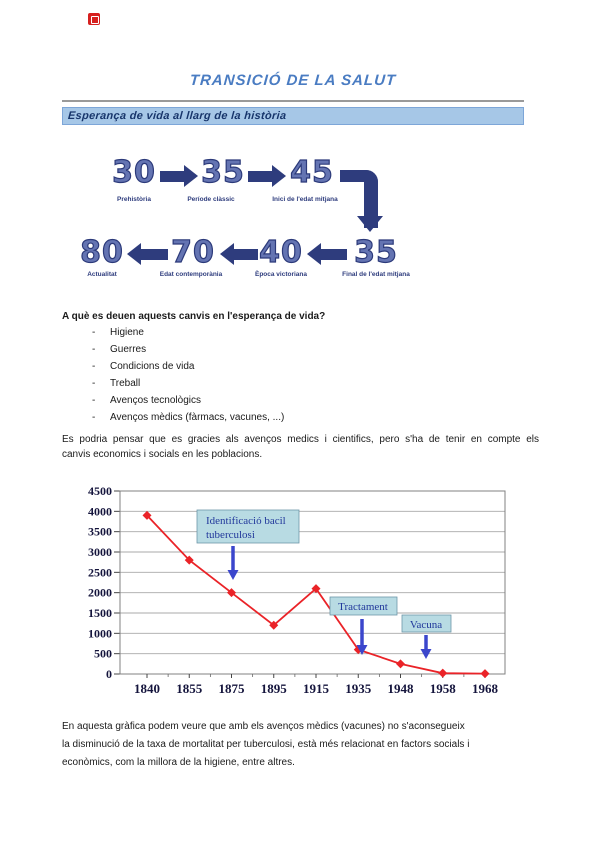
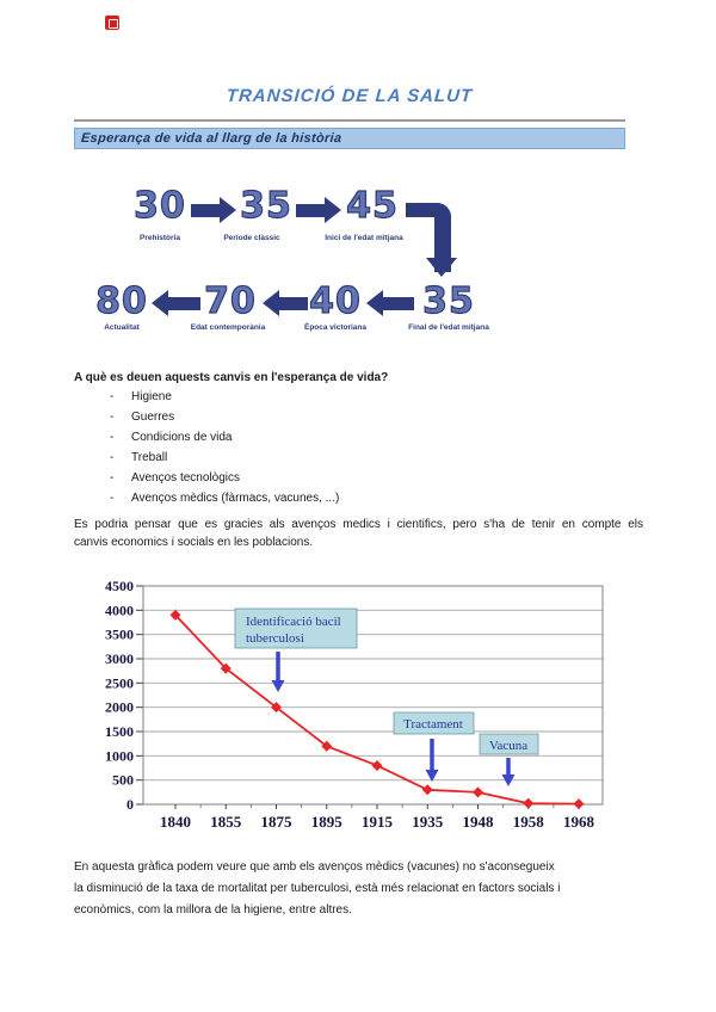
1915: 2100 -> 800
1935: 600 -> 300
